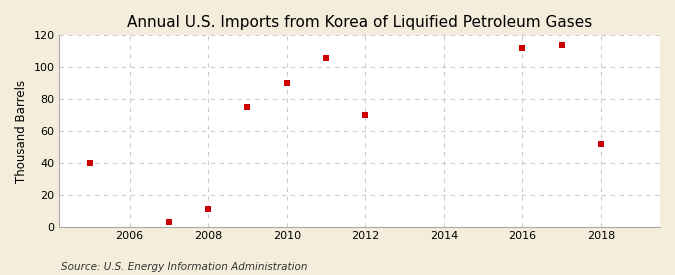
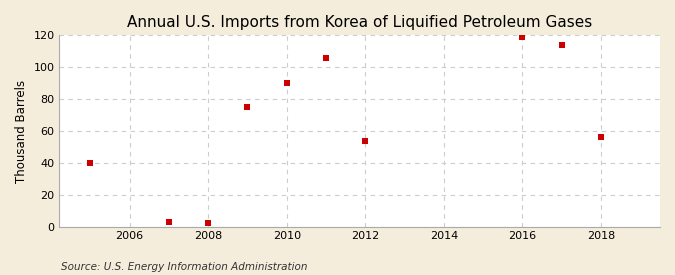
2008: 11 -> 2
2012: 70 -> 54
2016: 112 -> 119
2018: 52 -> 56
